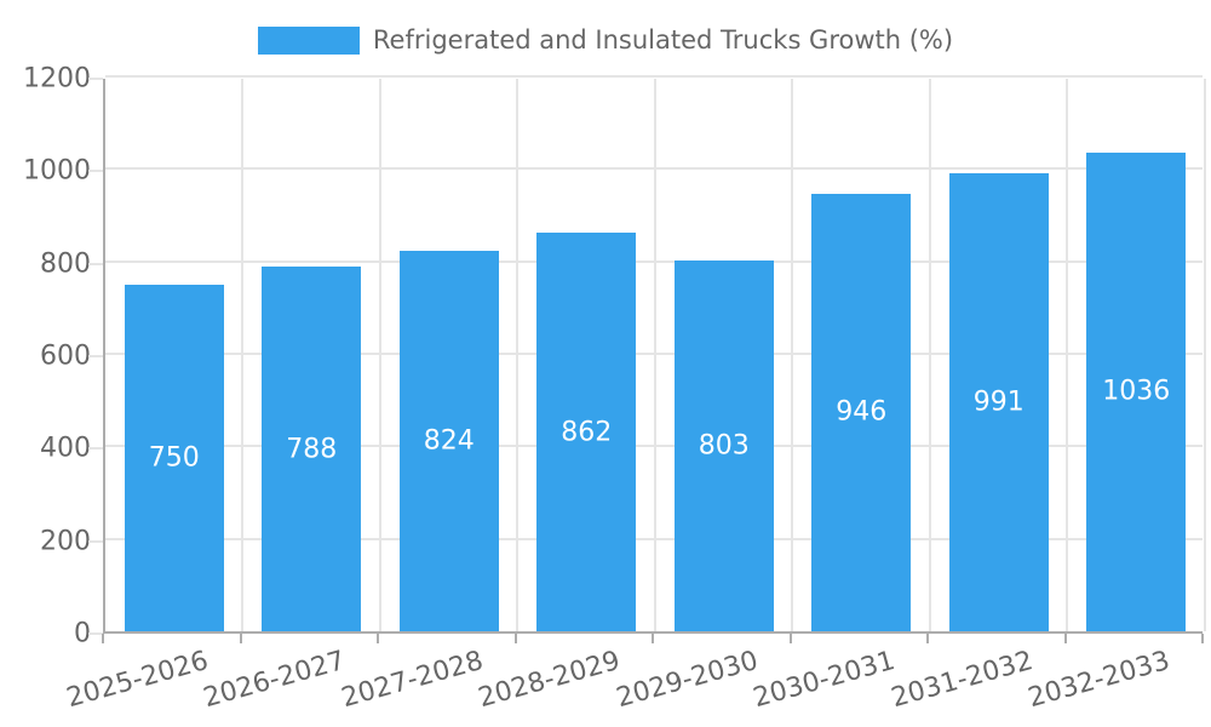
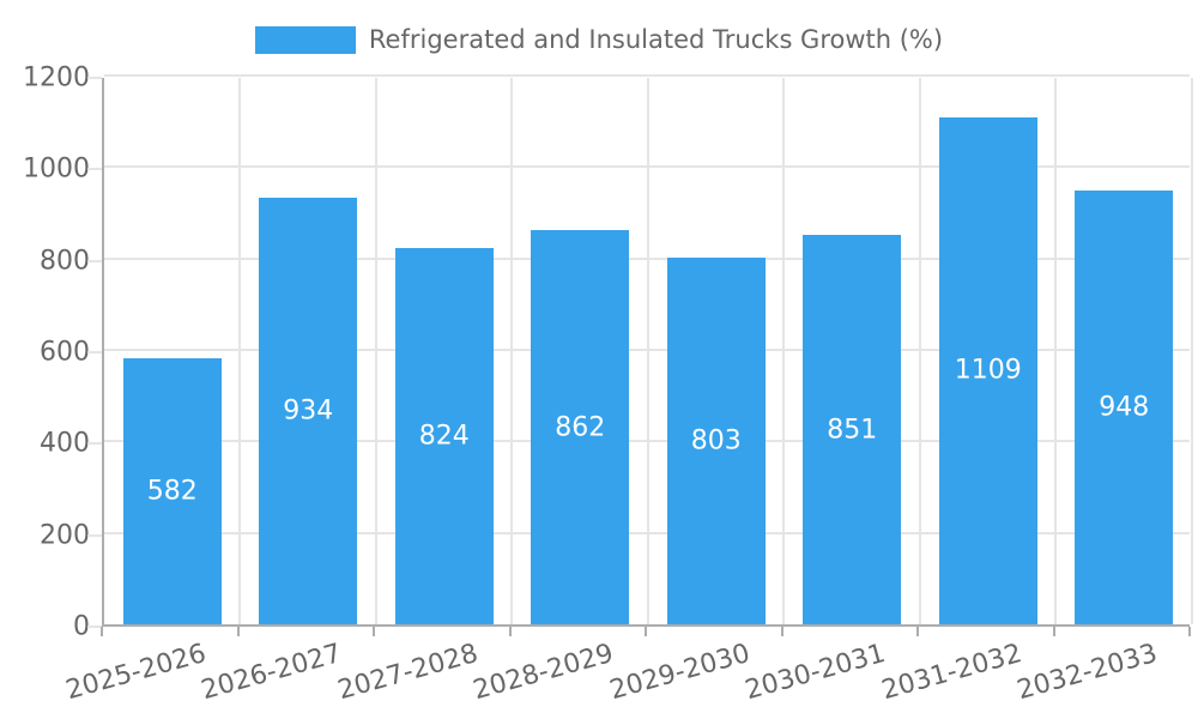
2025-2026: 750 -> 582
2026-2027: 788 -> 934
2030-2031: 946 -> 851
2031-2032: 991 -> 1109
2032-2033: 1036 -> 948
